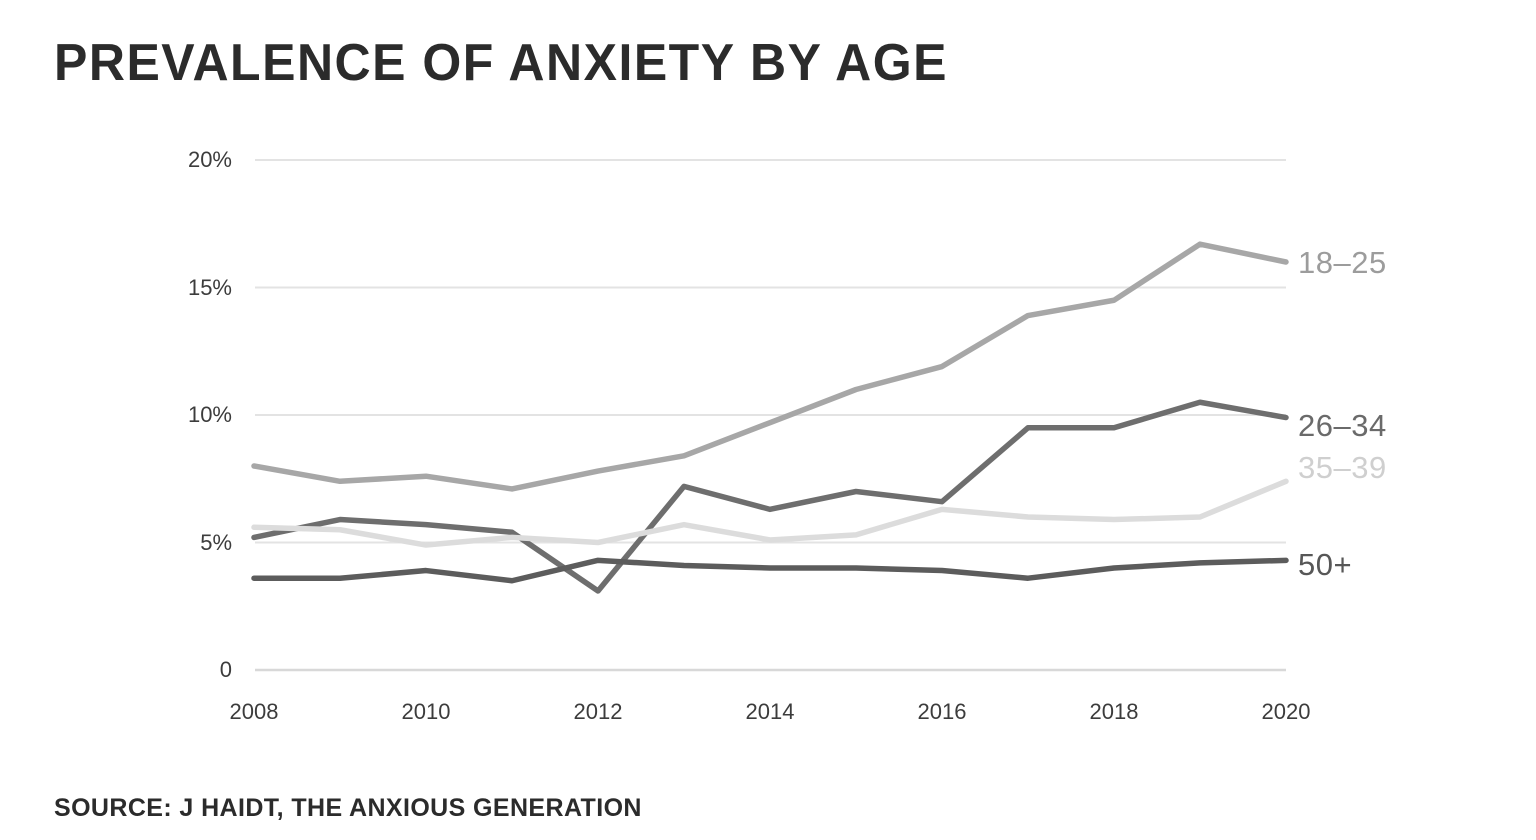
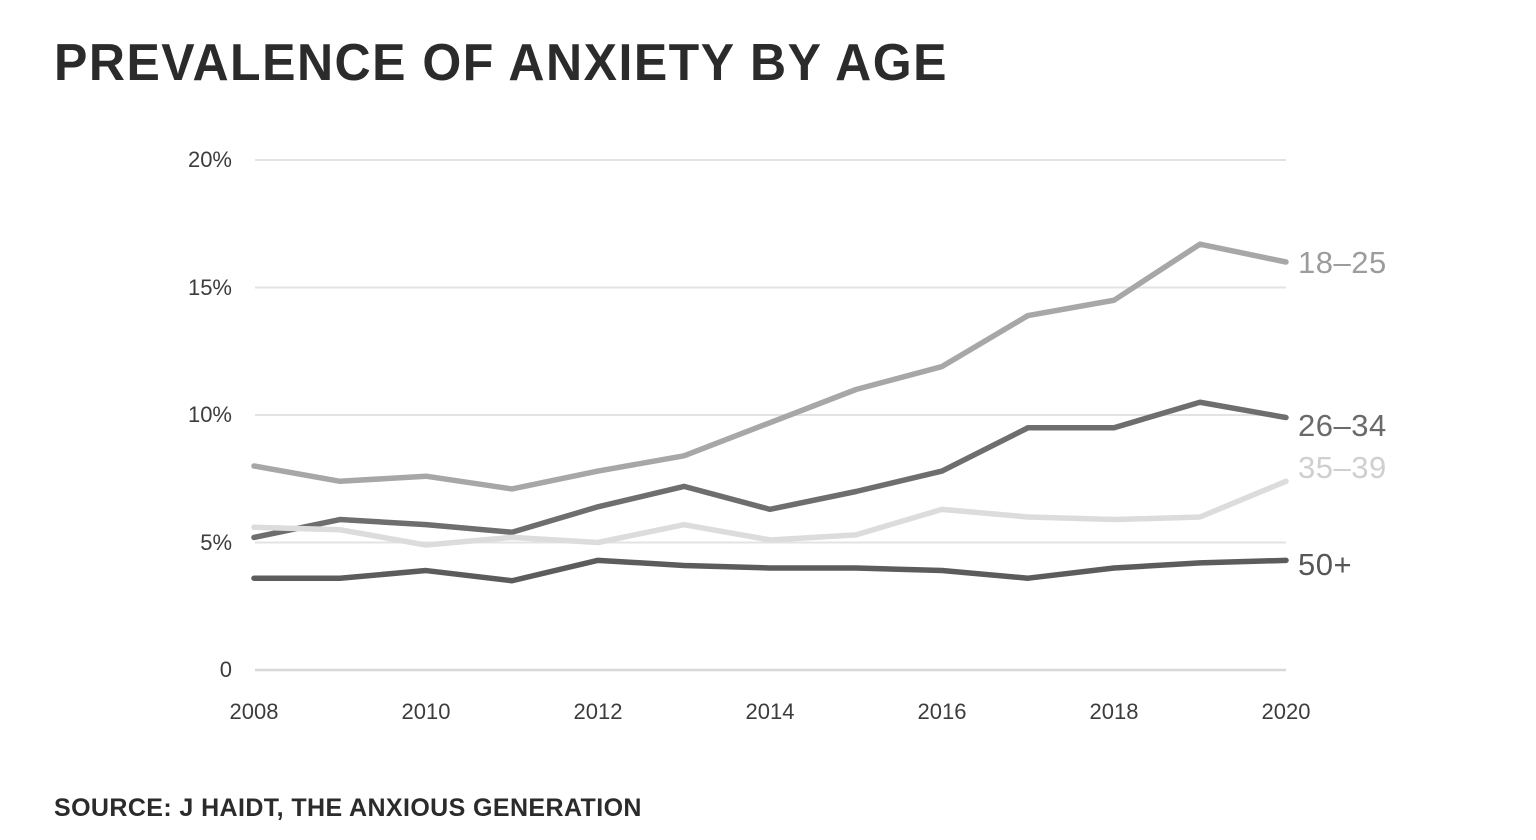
26–34/2012: 3.1% -> 6.4%
26–34/2016: 6.6% -> 7.8%
